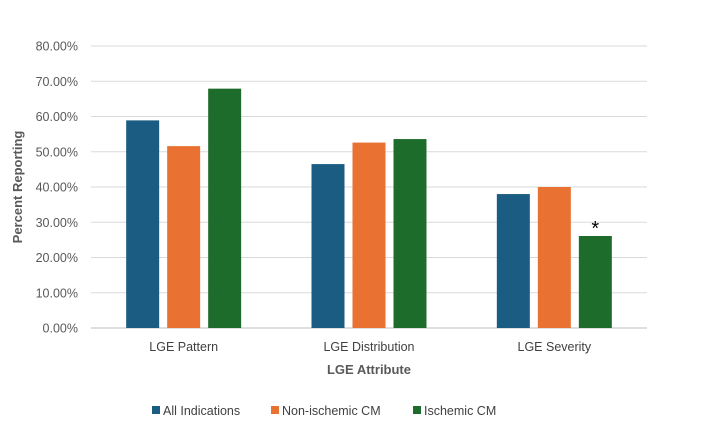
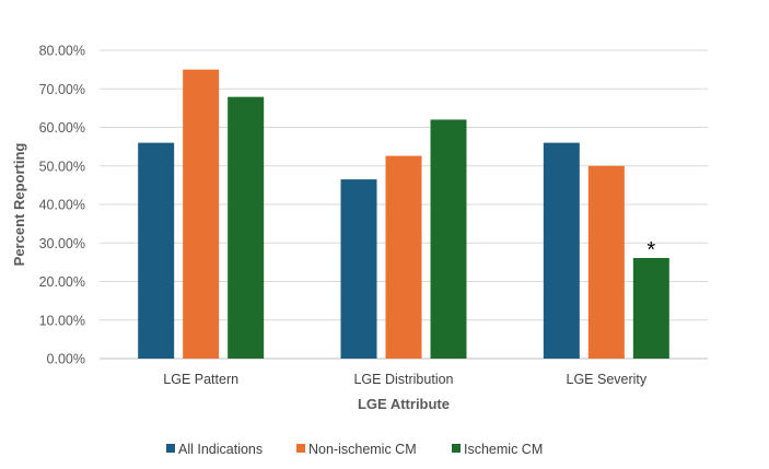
All Indications/LGE Pattern: 59% -> 56%
Non-ischemic CM/LGE Pattern: 52% -> 75%
Ischemic CM/LGE Distribution: 54% -> 62%
All Indications/LGE Severity: 38% -> 56%
Non-ischemic CM/LGE Severity: 40% -> 50%
